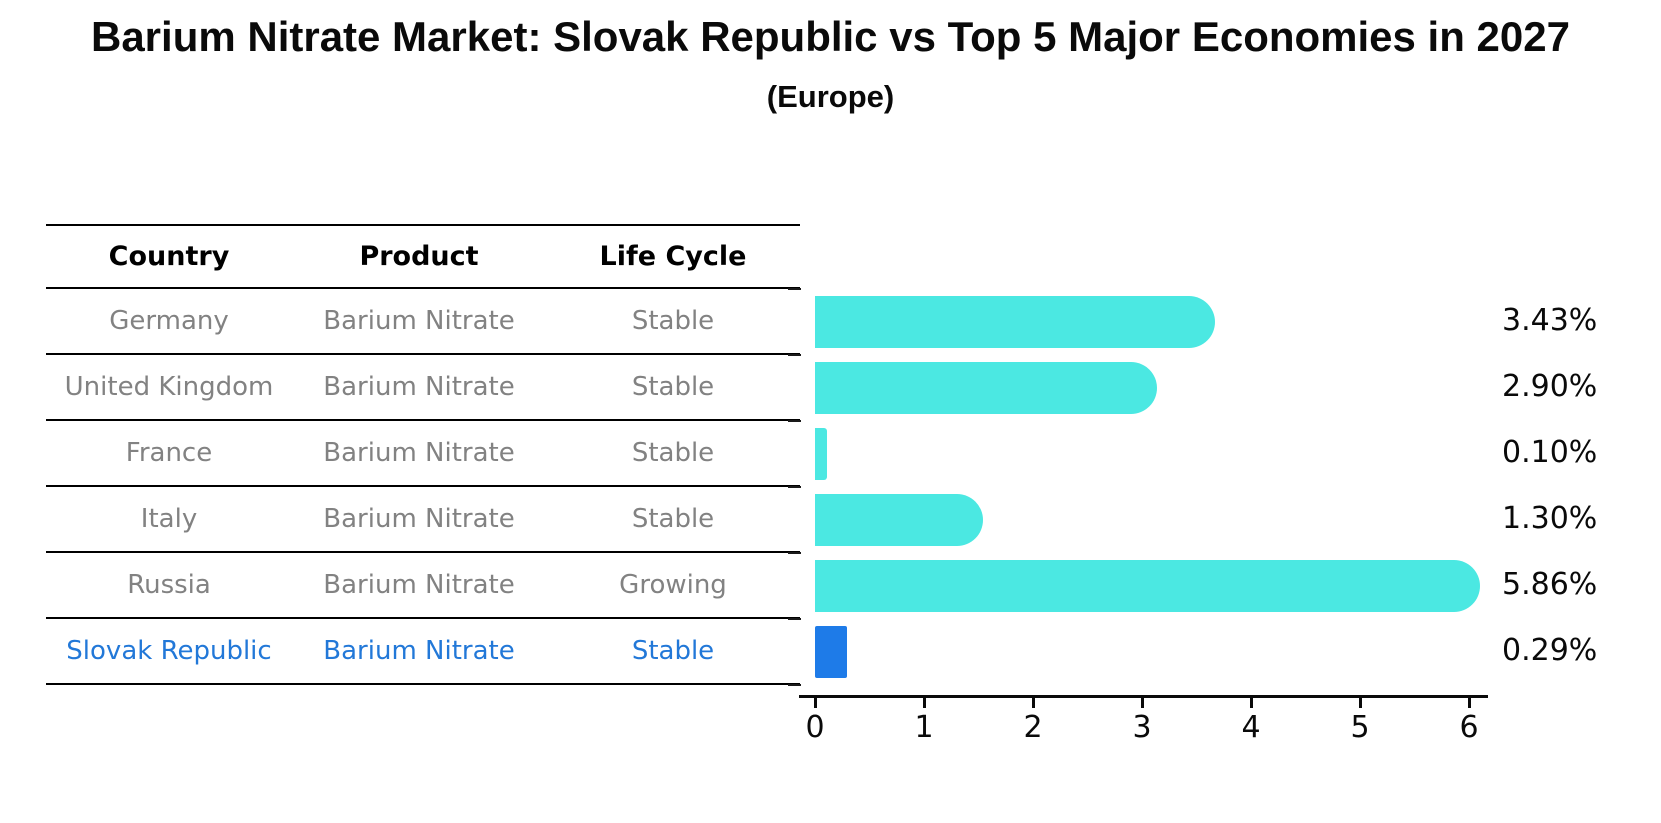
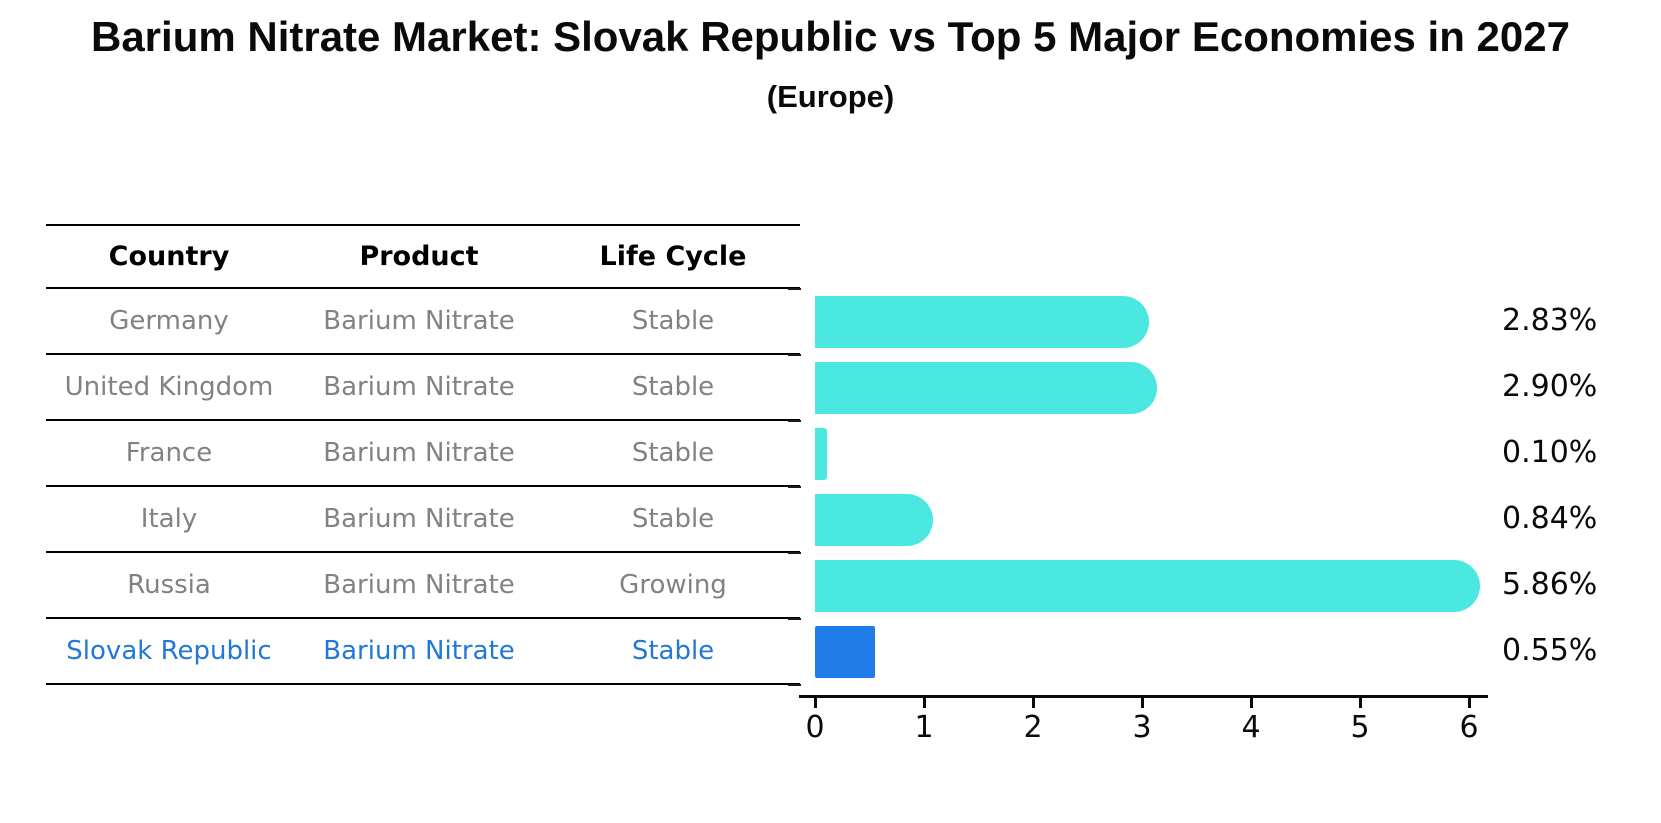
Germany: 3.43% -> 2.83%
Italy: 1.30% -> 0.84%
Slovak Republic: 0.29% -> 0.55%
